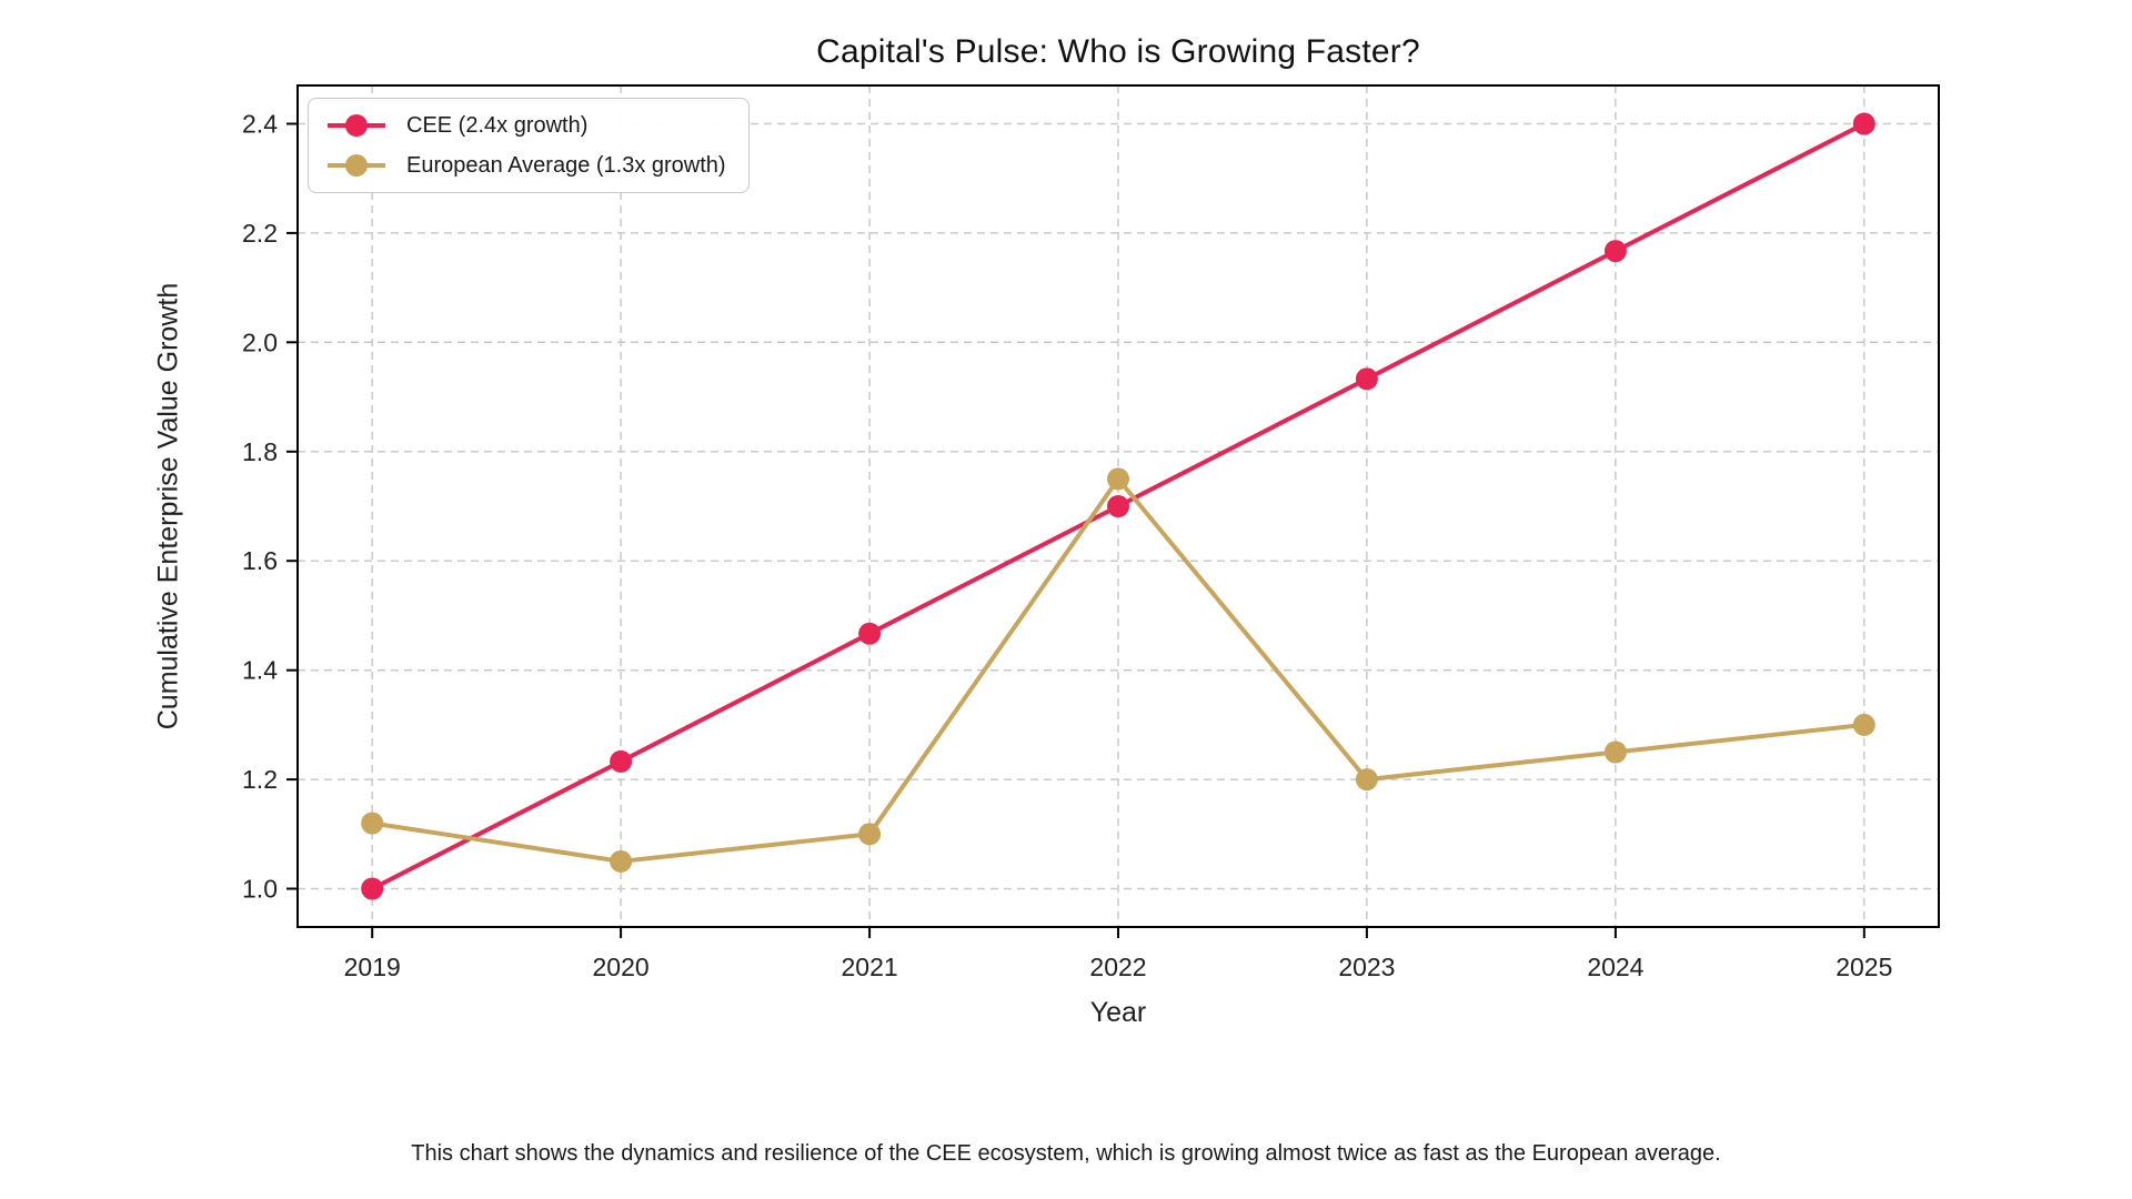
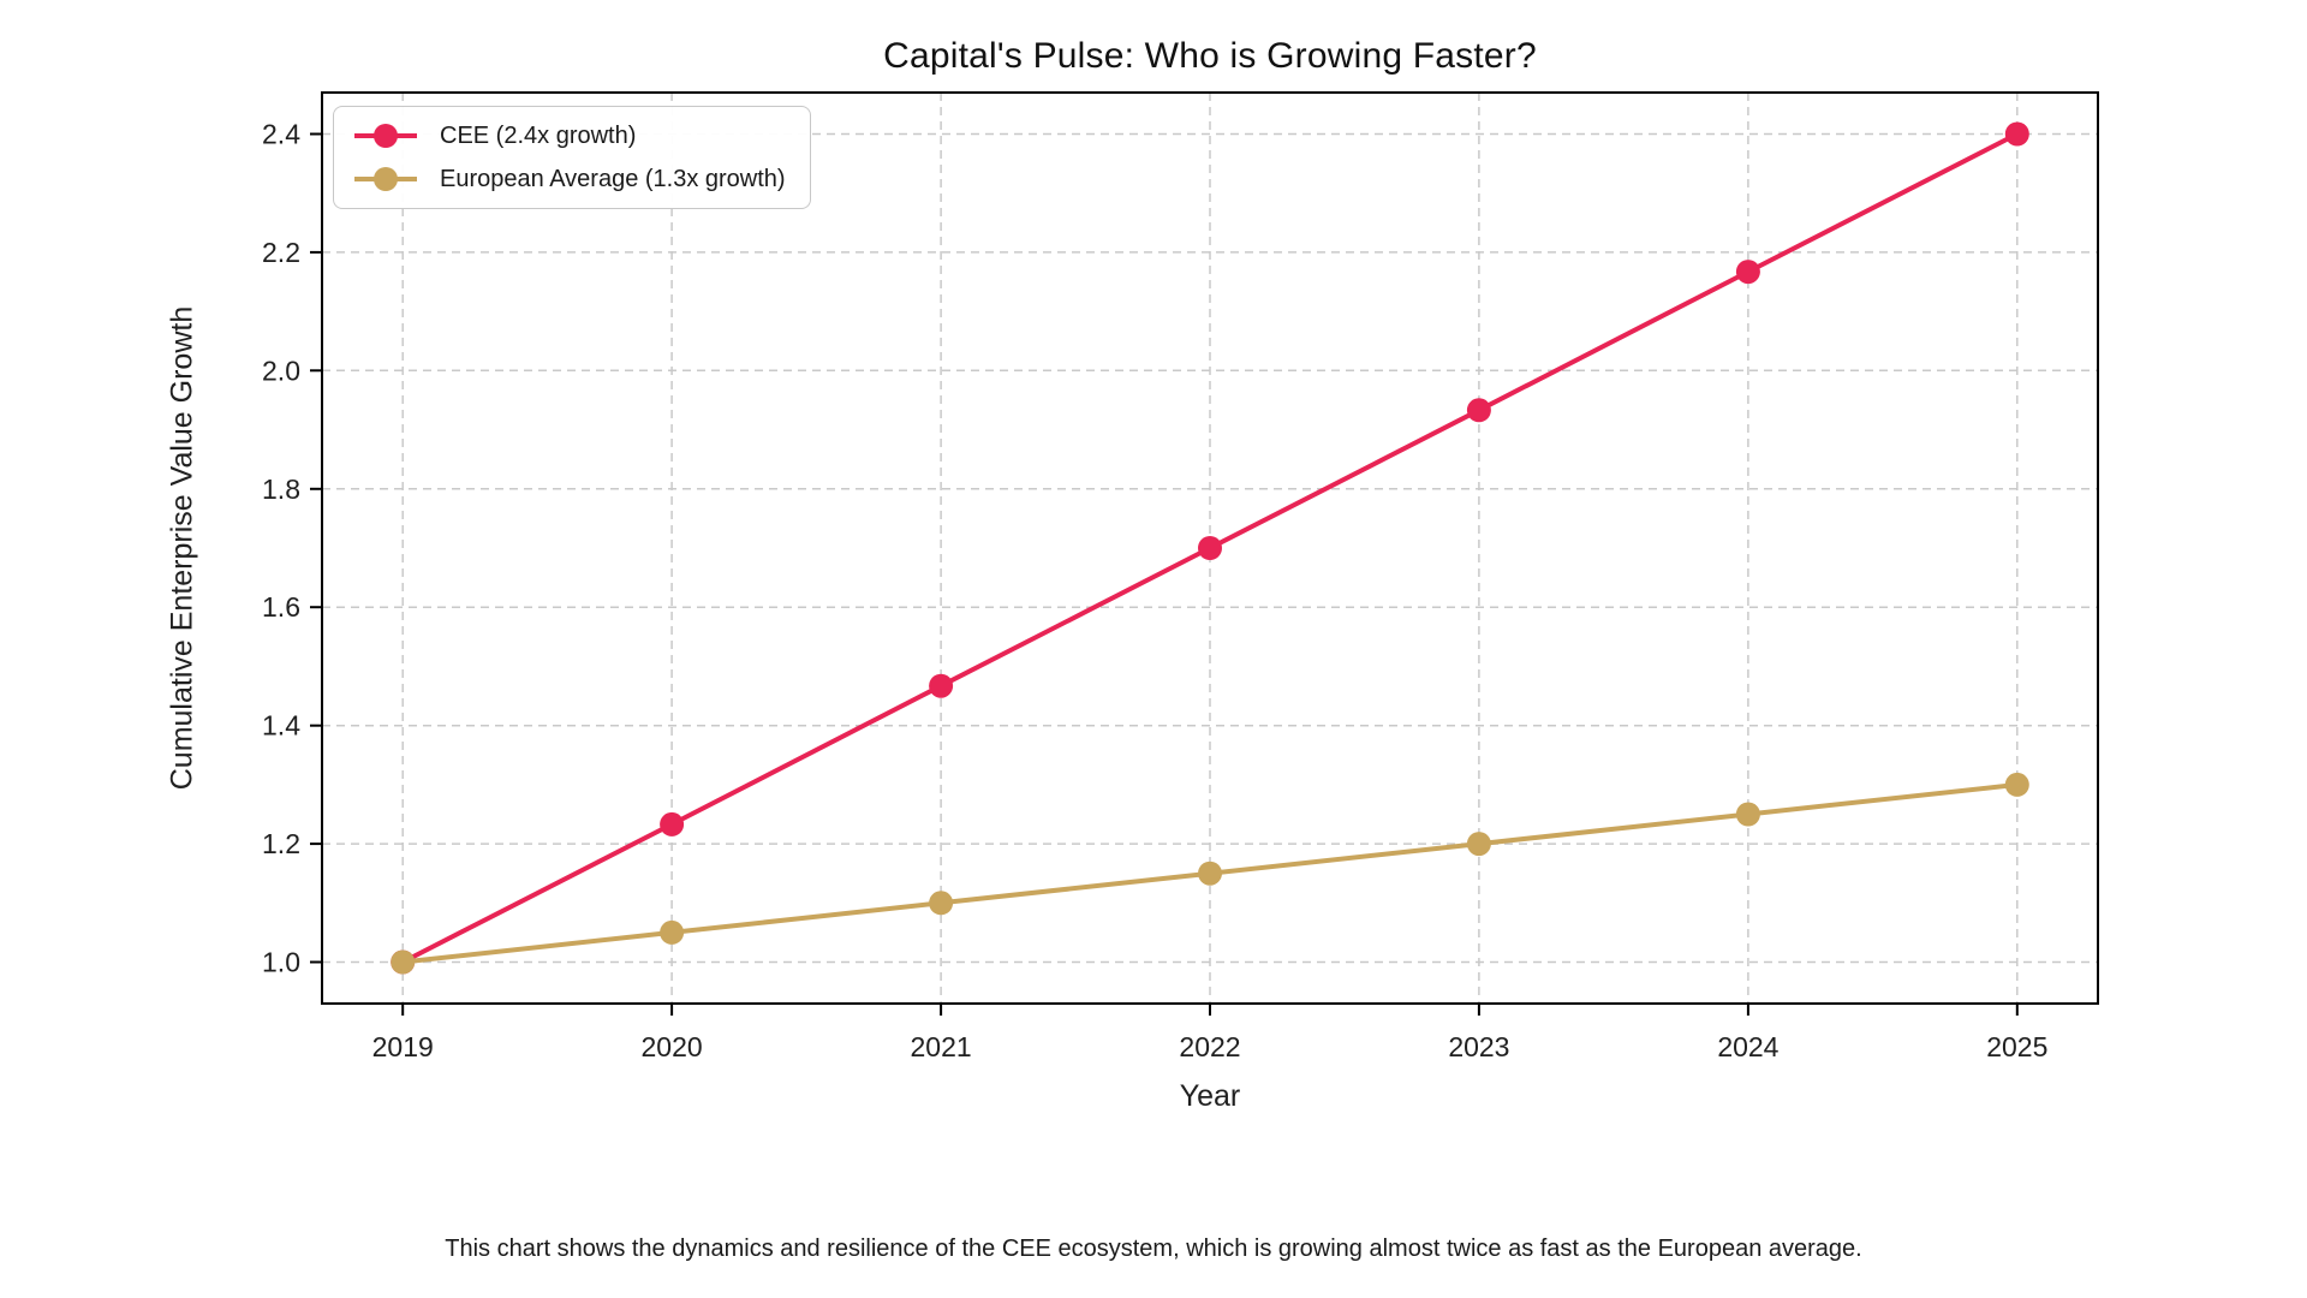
European Average (1.3x growth)/2019: 1.12 -> 1.00
European Average (1.3x growth)/2022: 1.75 -> 1.15
